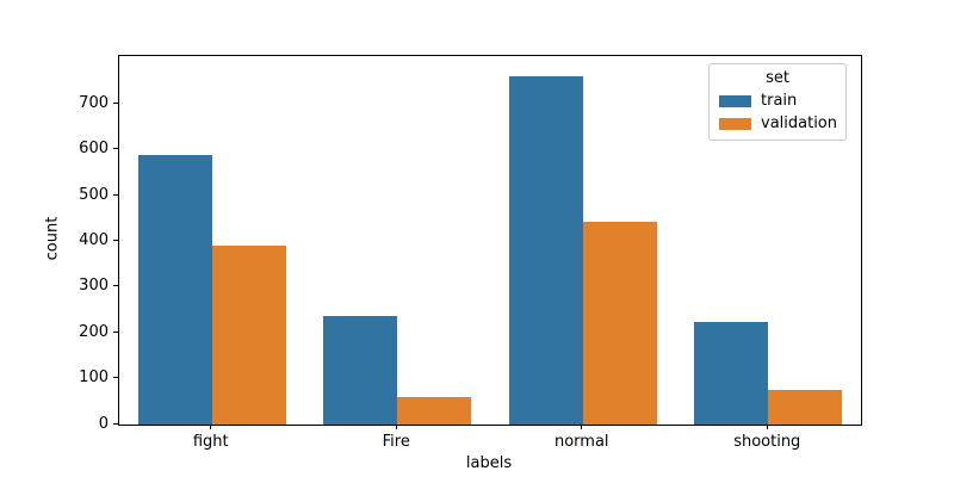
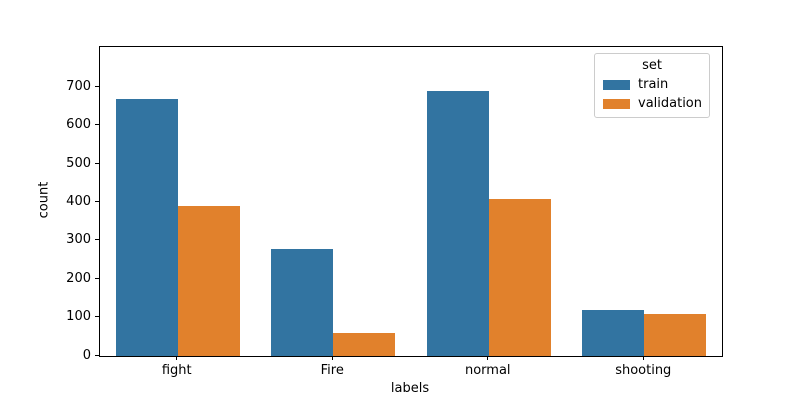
train/fight: 590 -> 670
train/Fire: 240 -> 280
train/normal: 760 -> 690
validation/normal: 440 -> 410
train/shooting: 220 -> 120
validation/shooting: 80 -> 110
